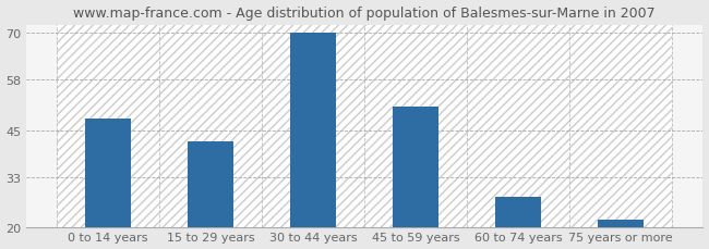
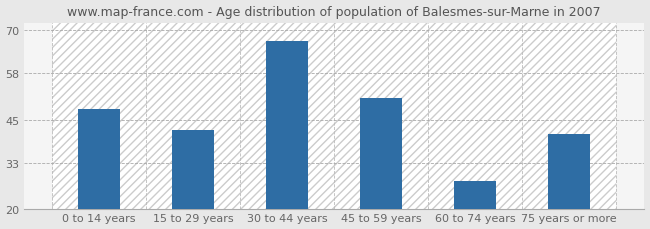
30 to 44 years: 70 -> 67
75 years or more: 22 -> 41
